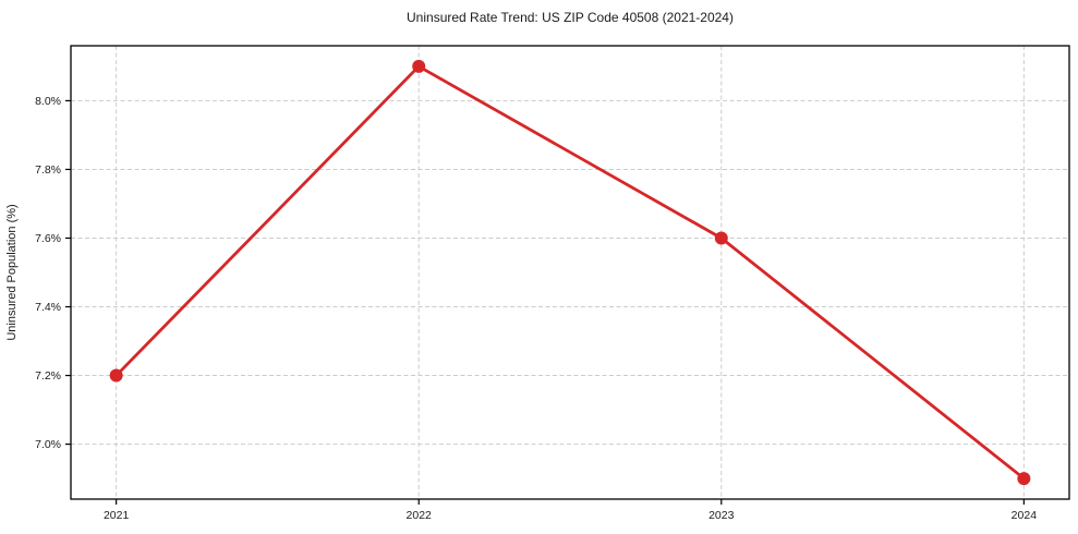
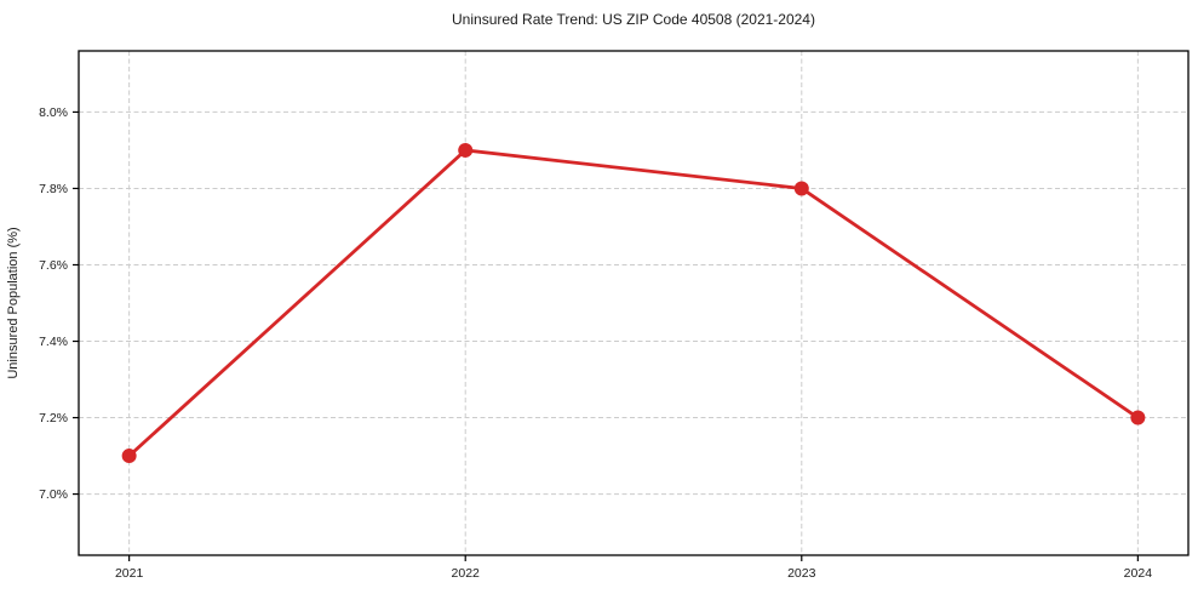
2021: 7.2% -> 7.1%
2022: 8.1% -> 7.9%
2023: 7.6% -> 7.8%
2024: 6.9% -> 7.2%
